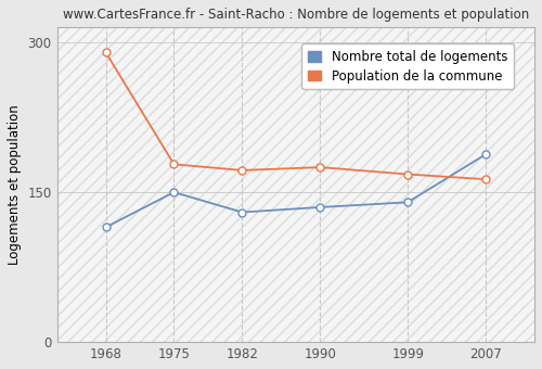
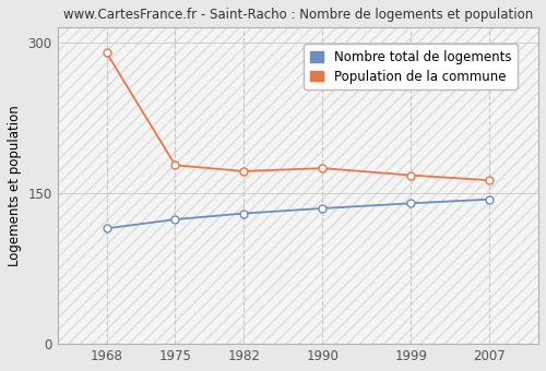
Nombre total de logements/1975: 150 -> 124
Nombre total de logements/2007: 188 -> 144
